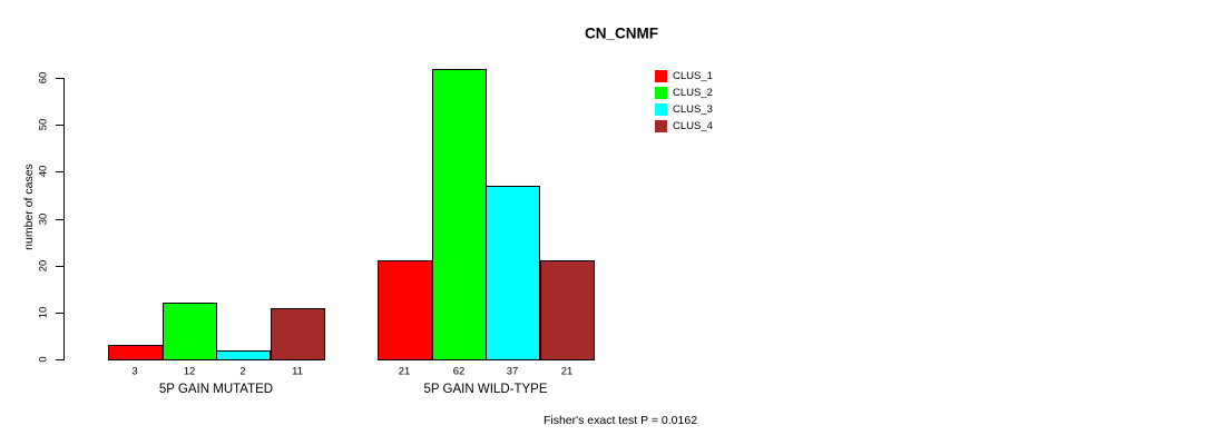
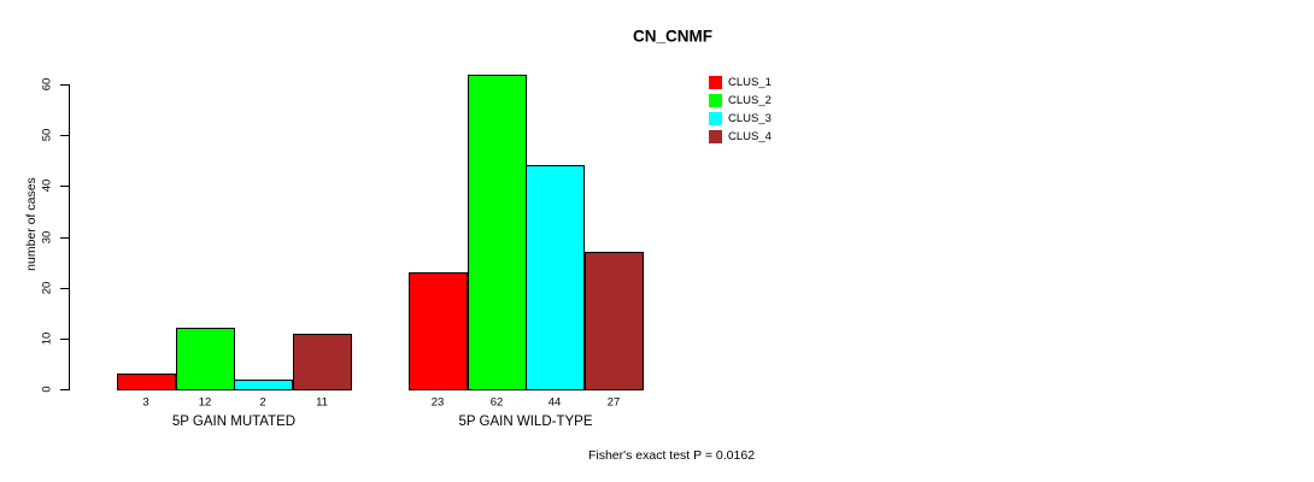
CLUS_1/5P GAIN WILD-TYPE: 21 -> 23
CLUS_3/5P GAIN WILD-TYPE: 37 -> 44
CLUS_4/5P GAIN WILD-TYPE: 21 -> 27
